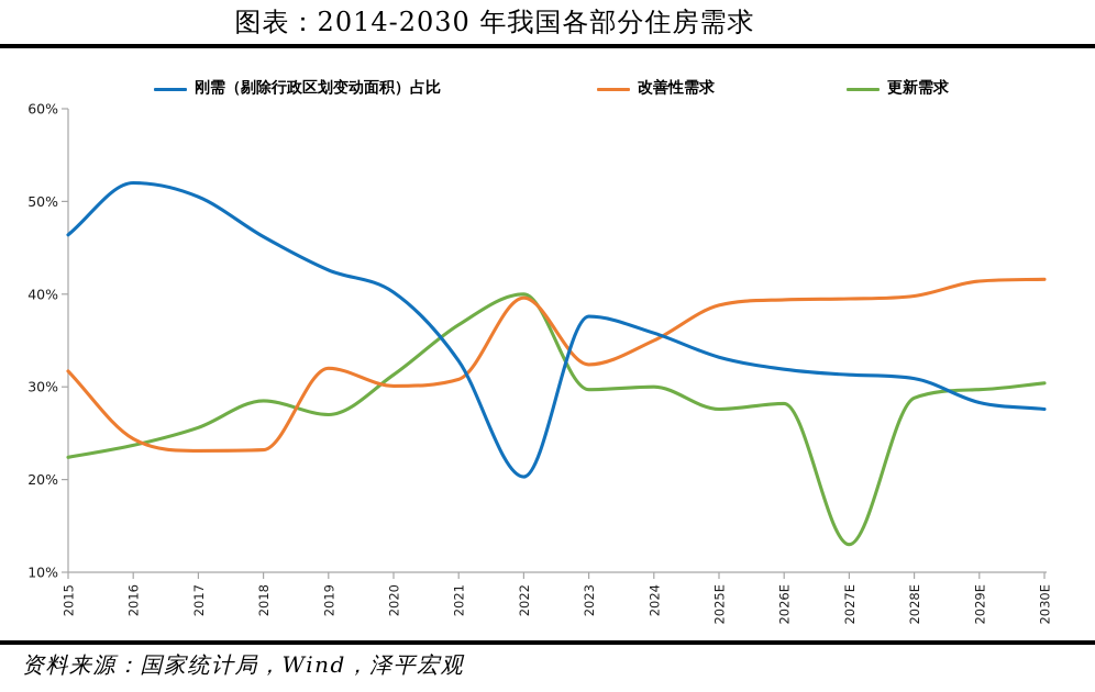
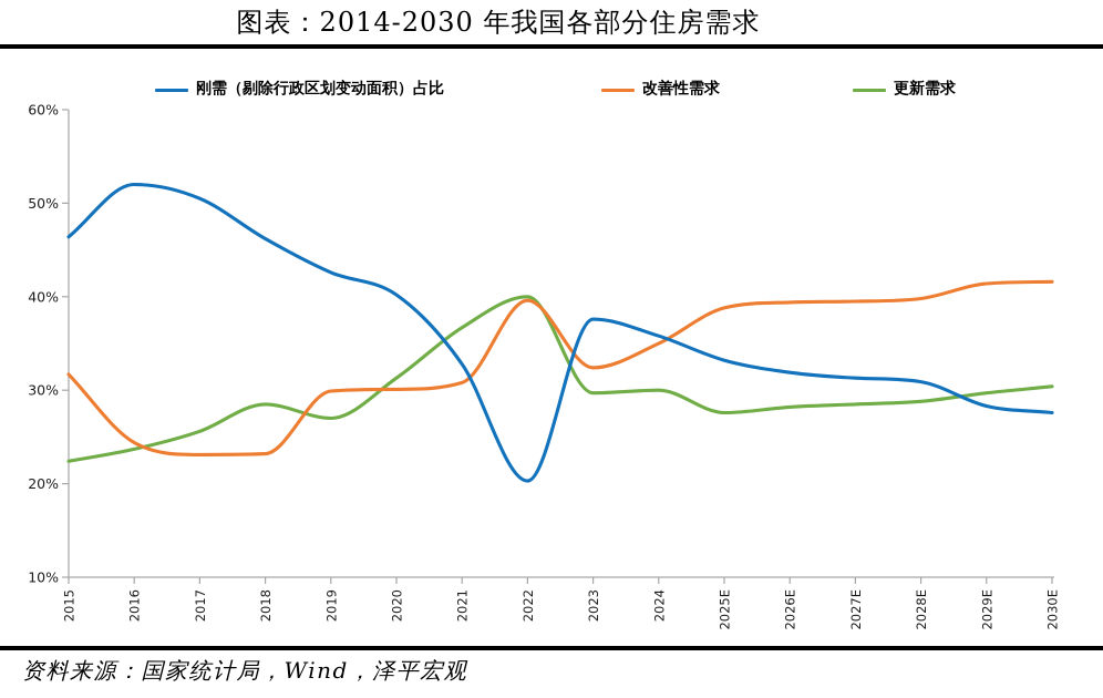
改善性需求/2019: 32% -> 30%
更新需求/2027E: 13% -> 28%
